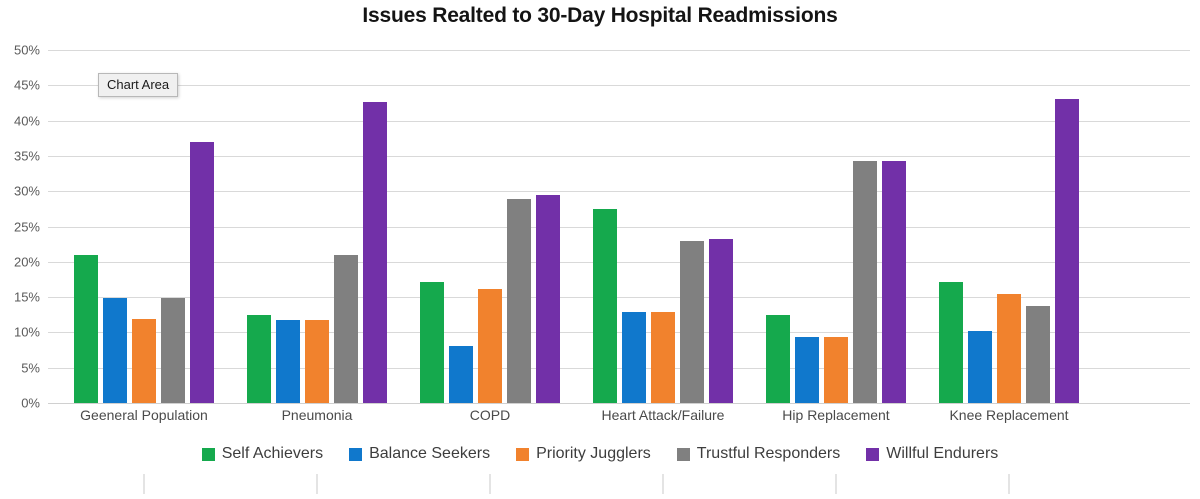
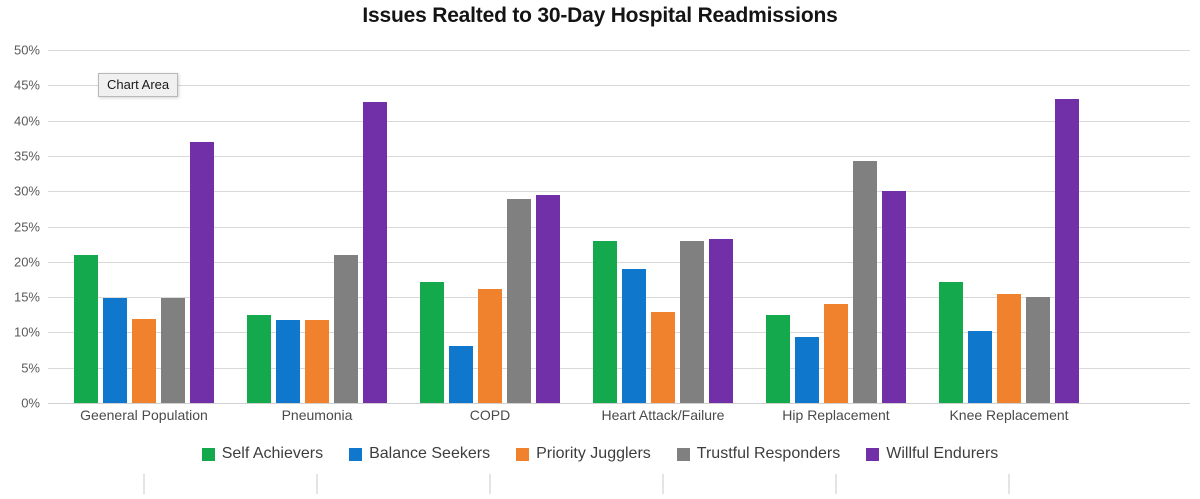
Self Achievers/Heart Attack/Failure: 28% -> 23%
Balance Seekers/Heart Attack/Failure: 13% -> 19%
Priority Jugglers/Hip Replacement: 9% -> 14%
Willful Endurers/Hip Replacement: 34% -> 30%
Trustful Responders/Knee Replacement: 14% -> 15%
